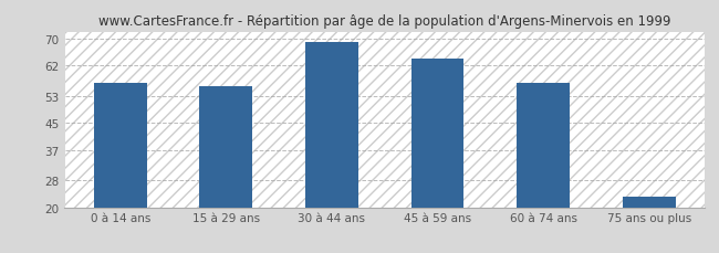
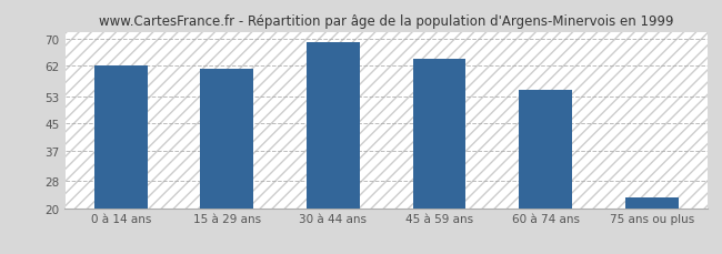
0 à 14 ans: 57 -> 62
15 à 29 ans: 56 -> 61
60 à 74 ans: 57 -> 55
